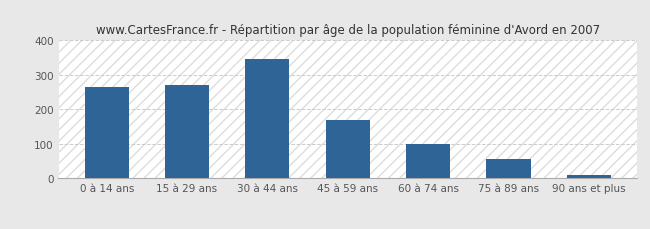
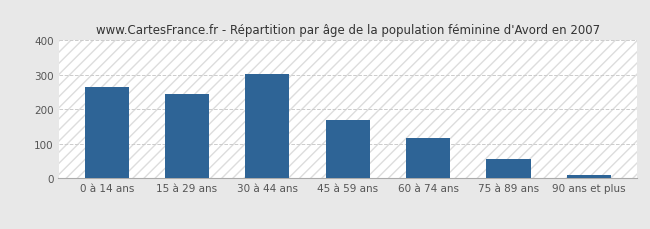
15 à 29 ans: 270 -> 245
30 à 44 ans: 345 -> 302
60 à 74 ans: 100 -> 118
